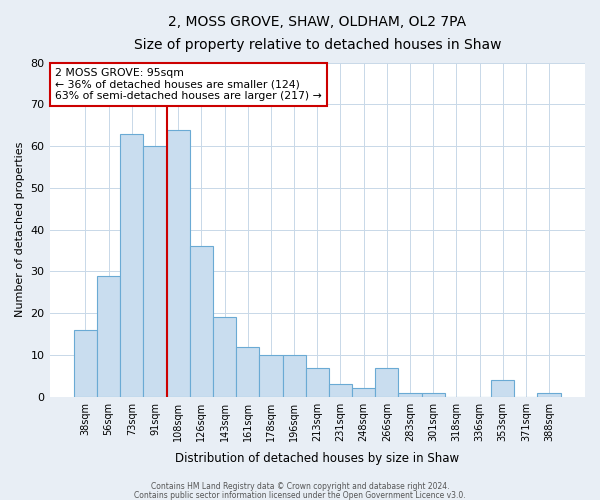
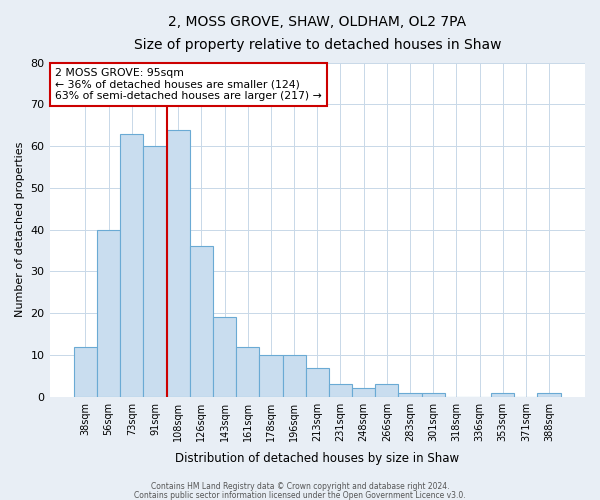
38sqm: 16 -> 12
56sqm: 29 -> 40
266sqm: 7 -> 3
353sqm: 4 -> 1
